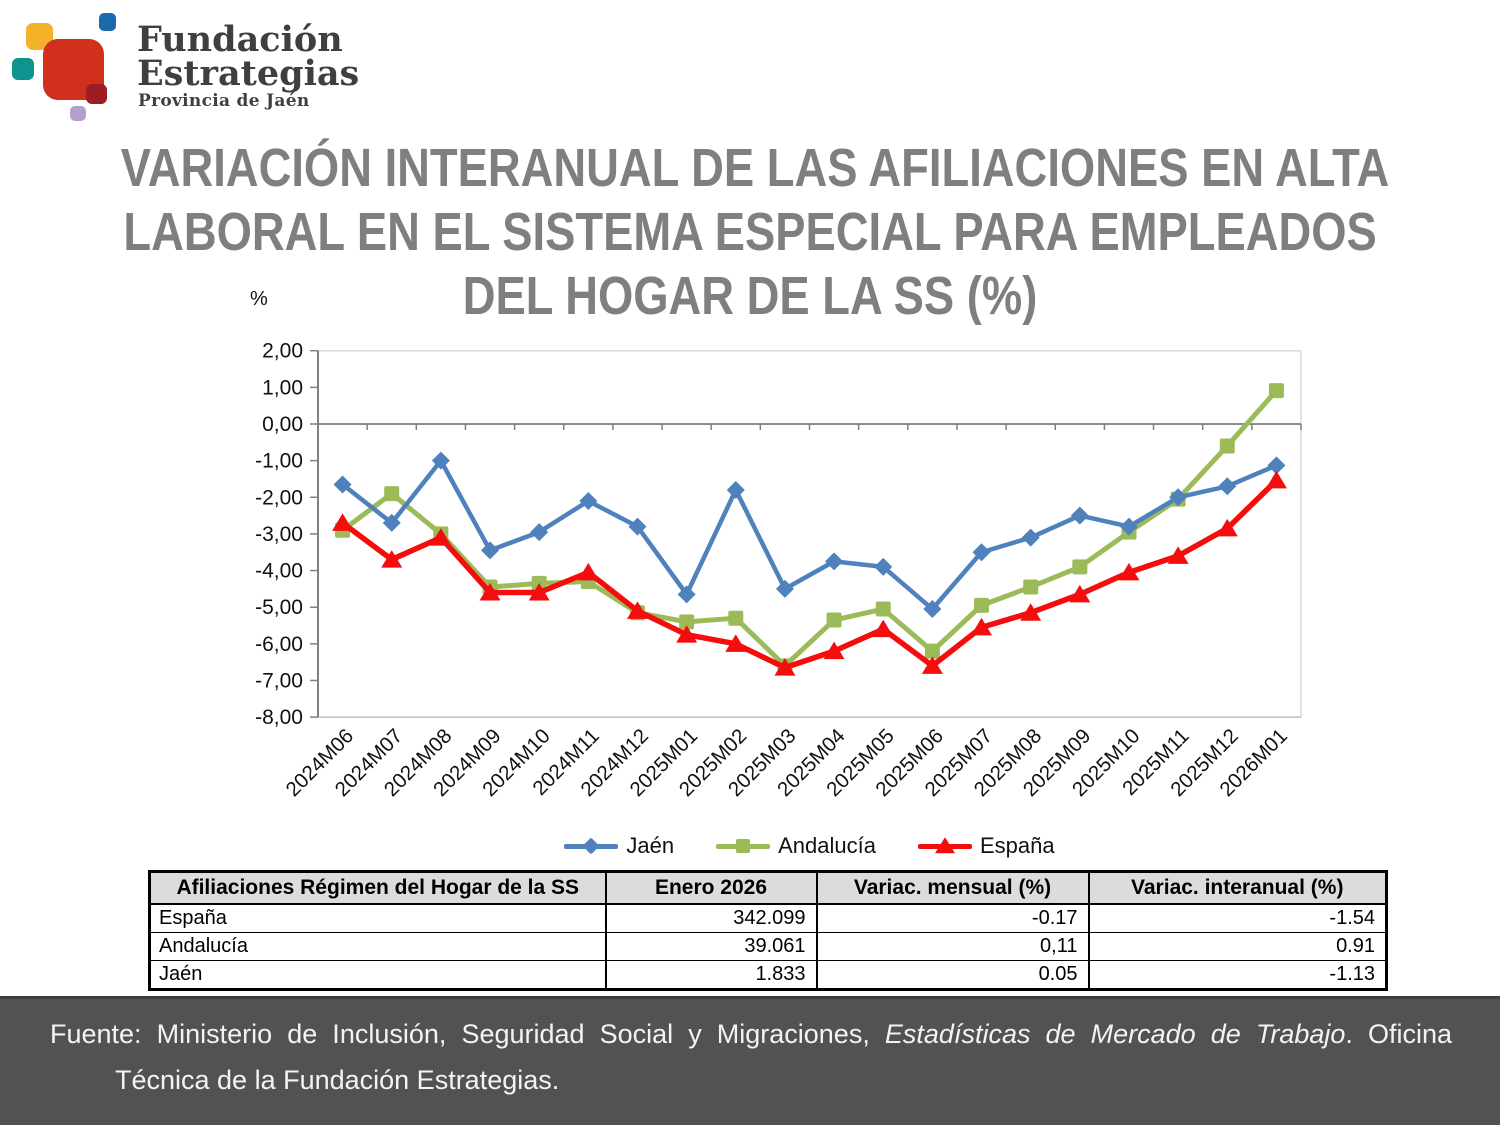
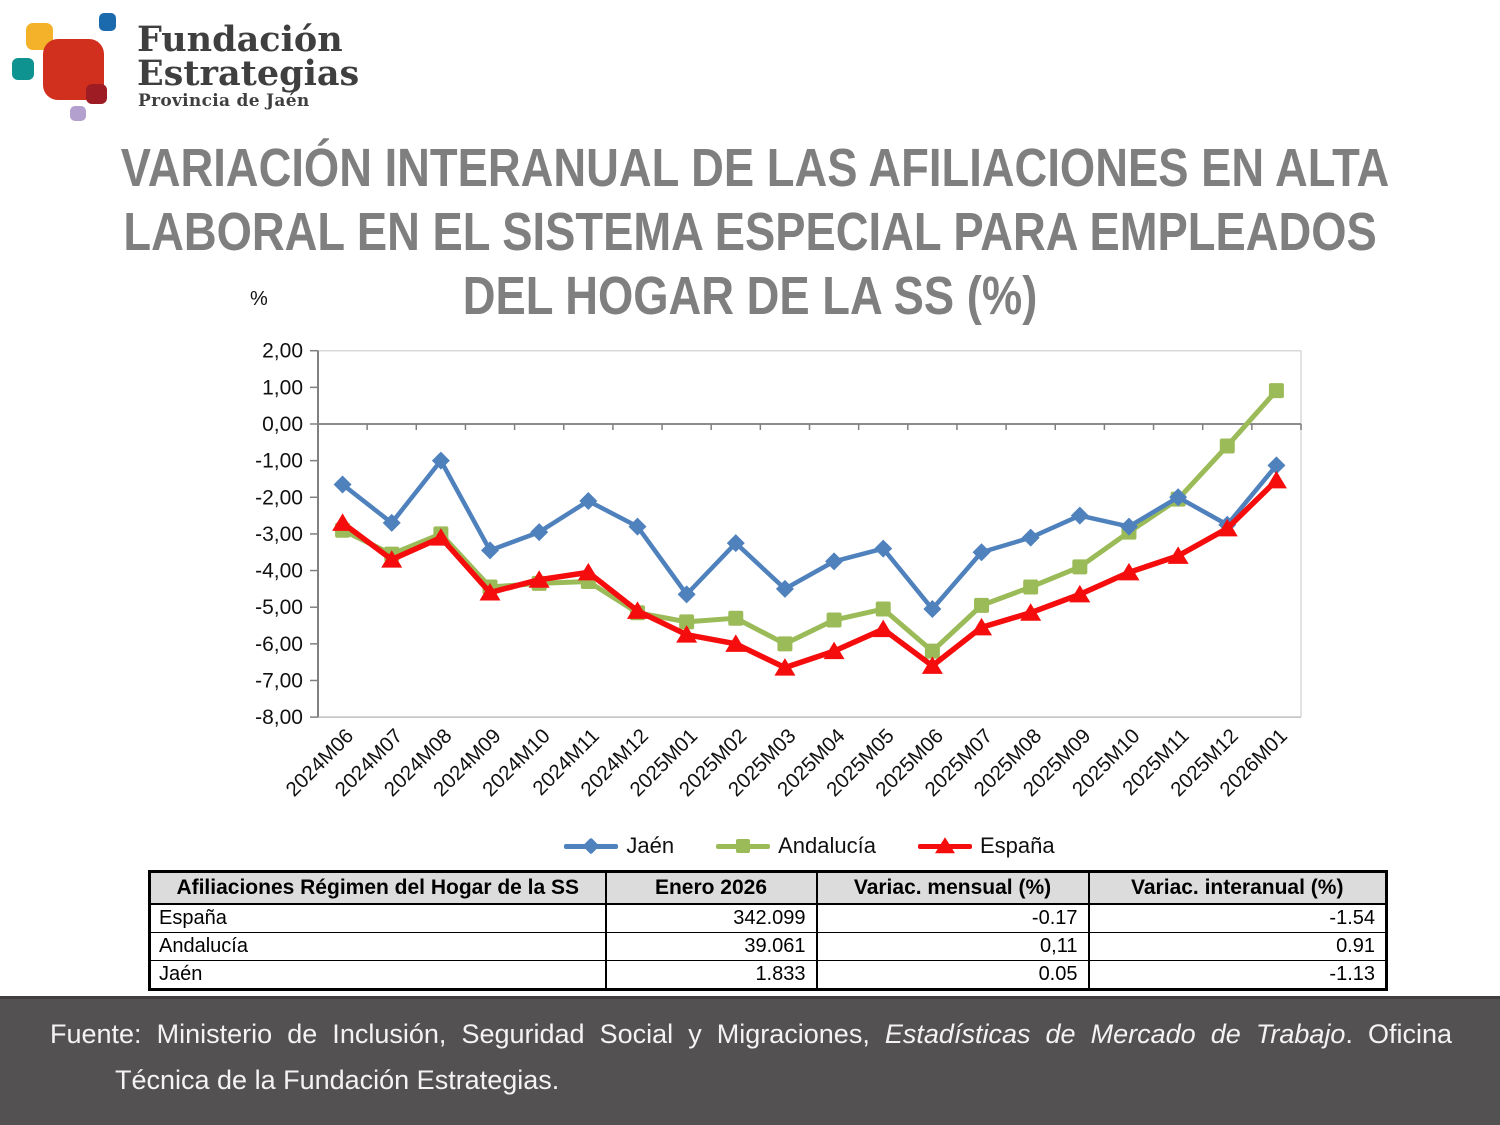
Andalucía/2024M07: -1,9 -> -3,5
España/2024M10: -4,6 -> -4,2
Jaén/2025M02: -1,8 -> -3,2
Andalucía/2025M03: -6,6 -> -6,0
Jaén/2025M05: -3,9 -> -3,4
Jaén/2025M12: -1,7 -> -2,8
